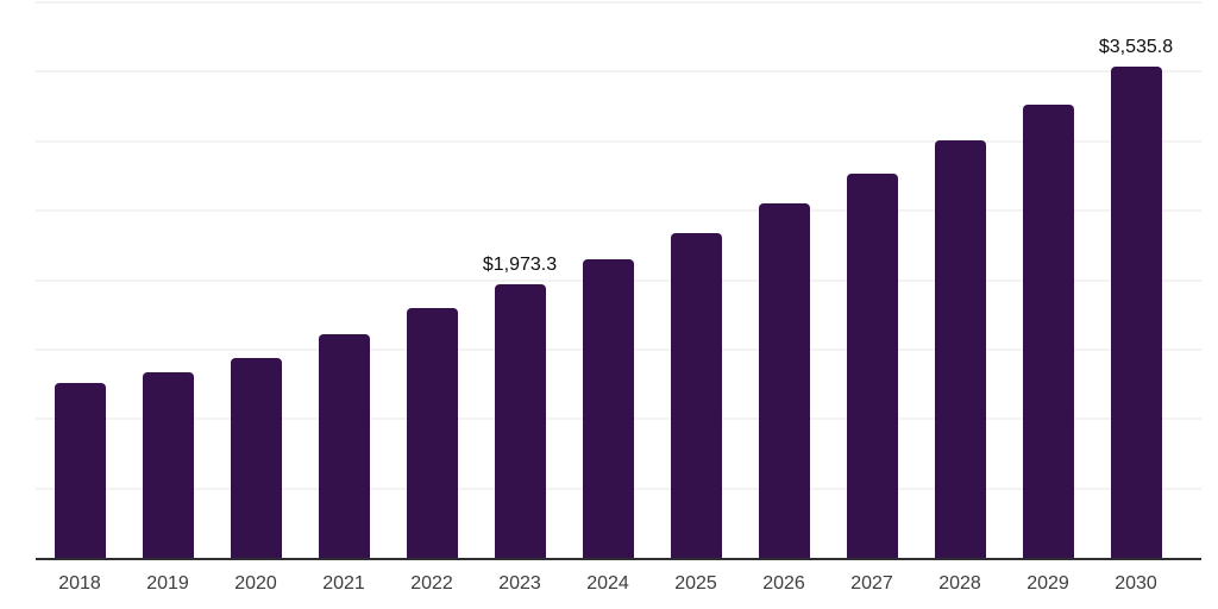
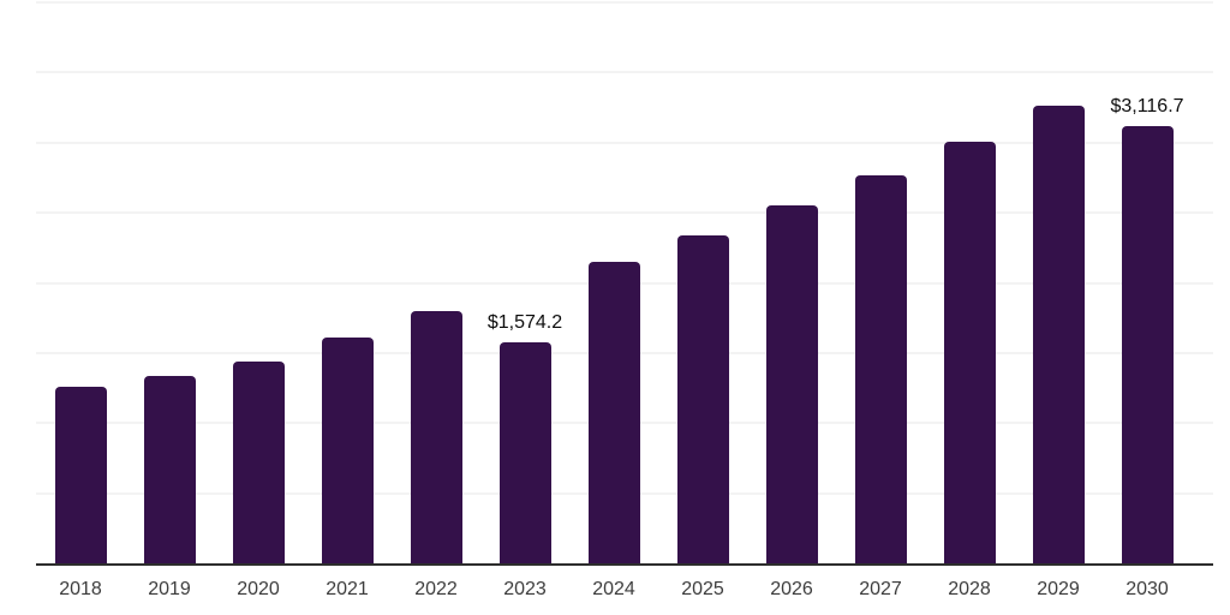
2023: $1,973.3 -> $1,574.2
2030: $3,535.8 -> $3,116.7
